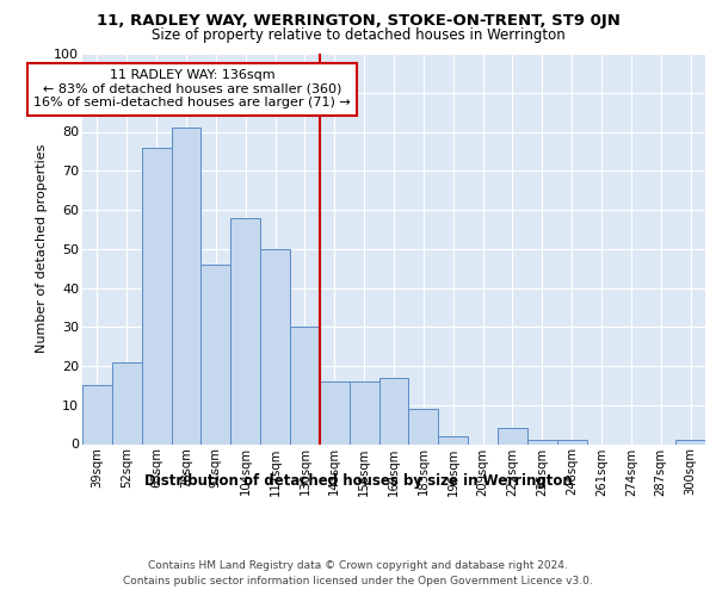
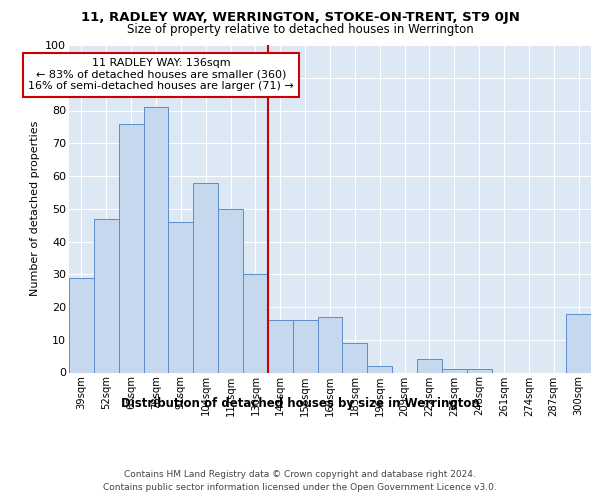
39sqm: 15 -> 29
52sqm: 21 -> 47
300sqm: 1 -> 18
